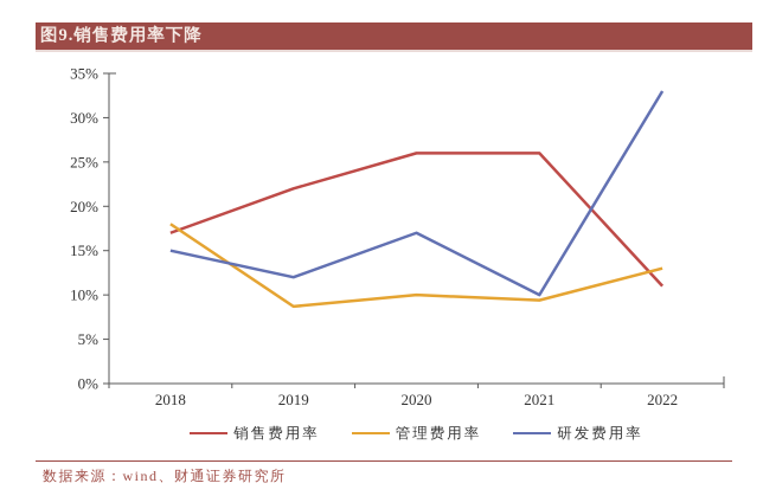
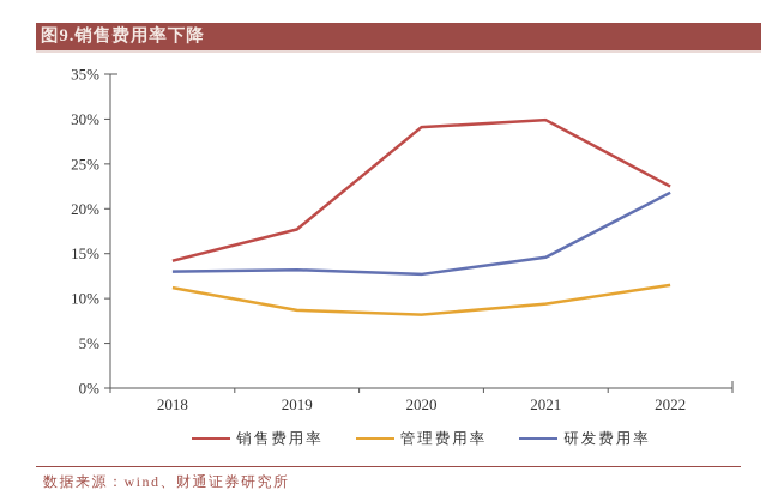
销售费用率/2018: 17% -> 14%
管理费用率/2018: 18% -> 11%
研发费用率/2018: 15% -> 13%
销售费用率/2019: 22% -> 18%
研发费用率/2019: 12% -> 13%
销售费用率/2020: 26% -> 29%
管理费用率/2020: 10% -> 8%
研发费用率/2020: 17% -> 13%
销售费用率/2021: 26% -> 30%
研发费用率/2021: 10% -> 15%
销售费用率/2022: 11% -> 22%
管理费用率/2022: 13% -> 12%
研发费用率/2022: 33% -> 22%
